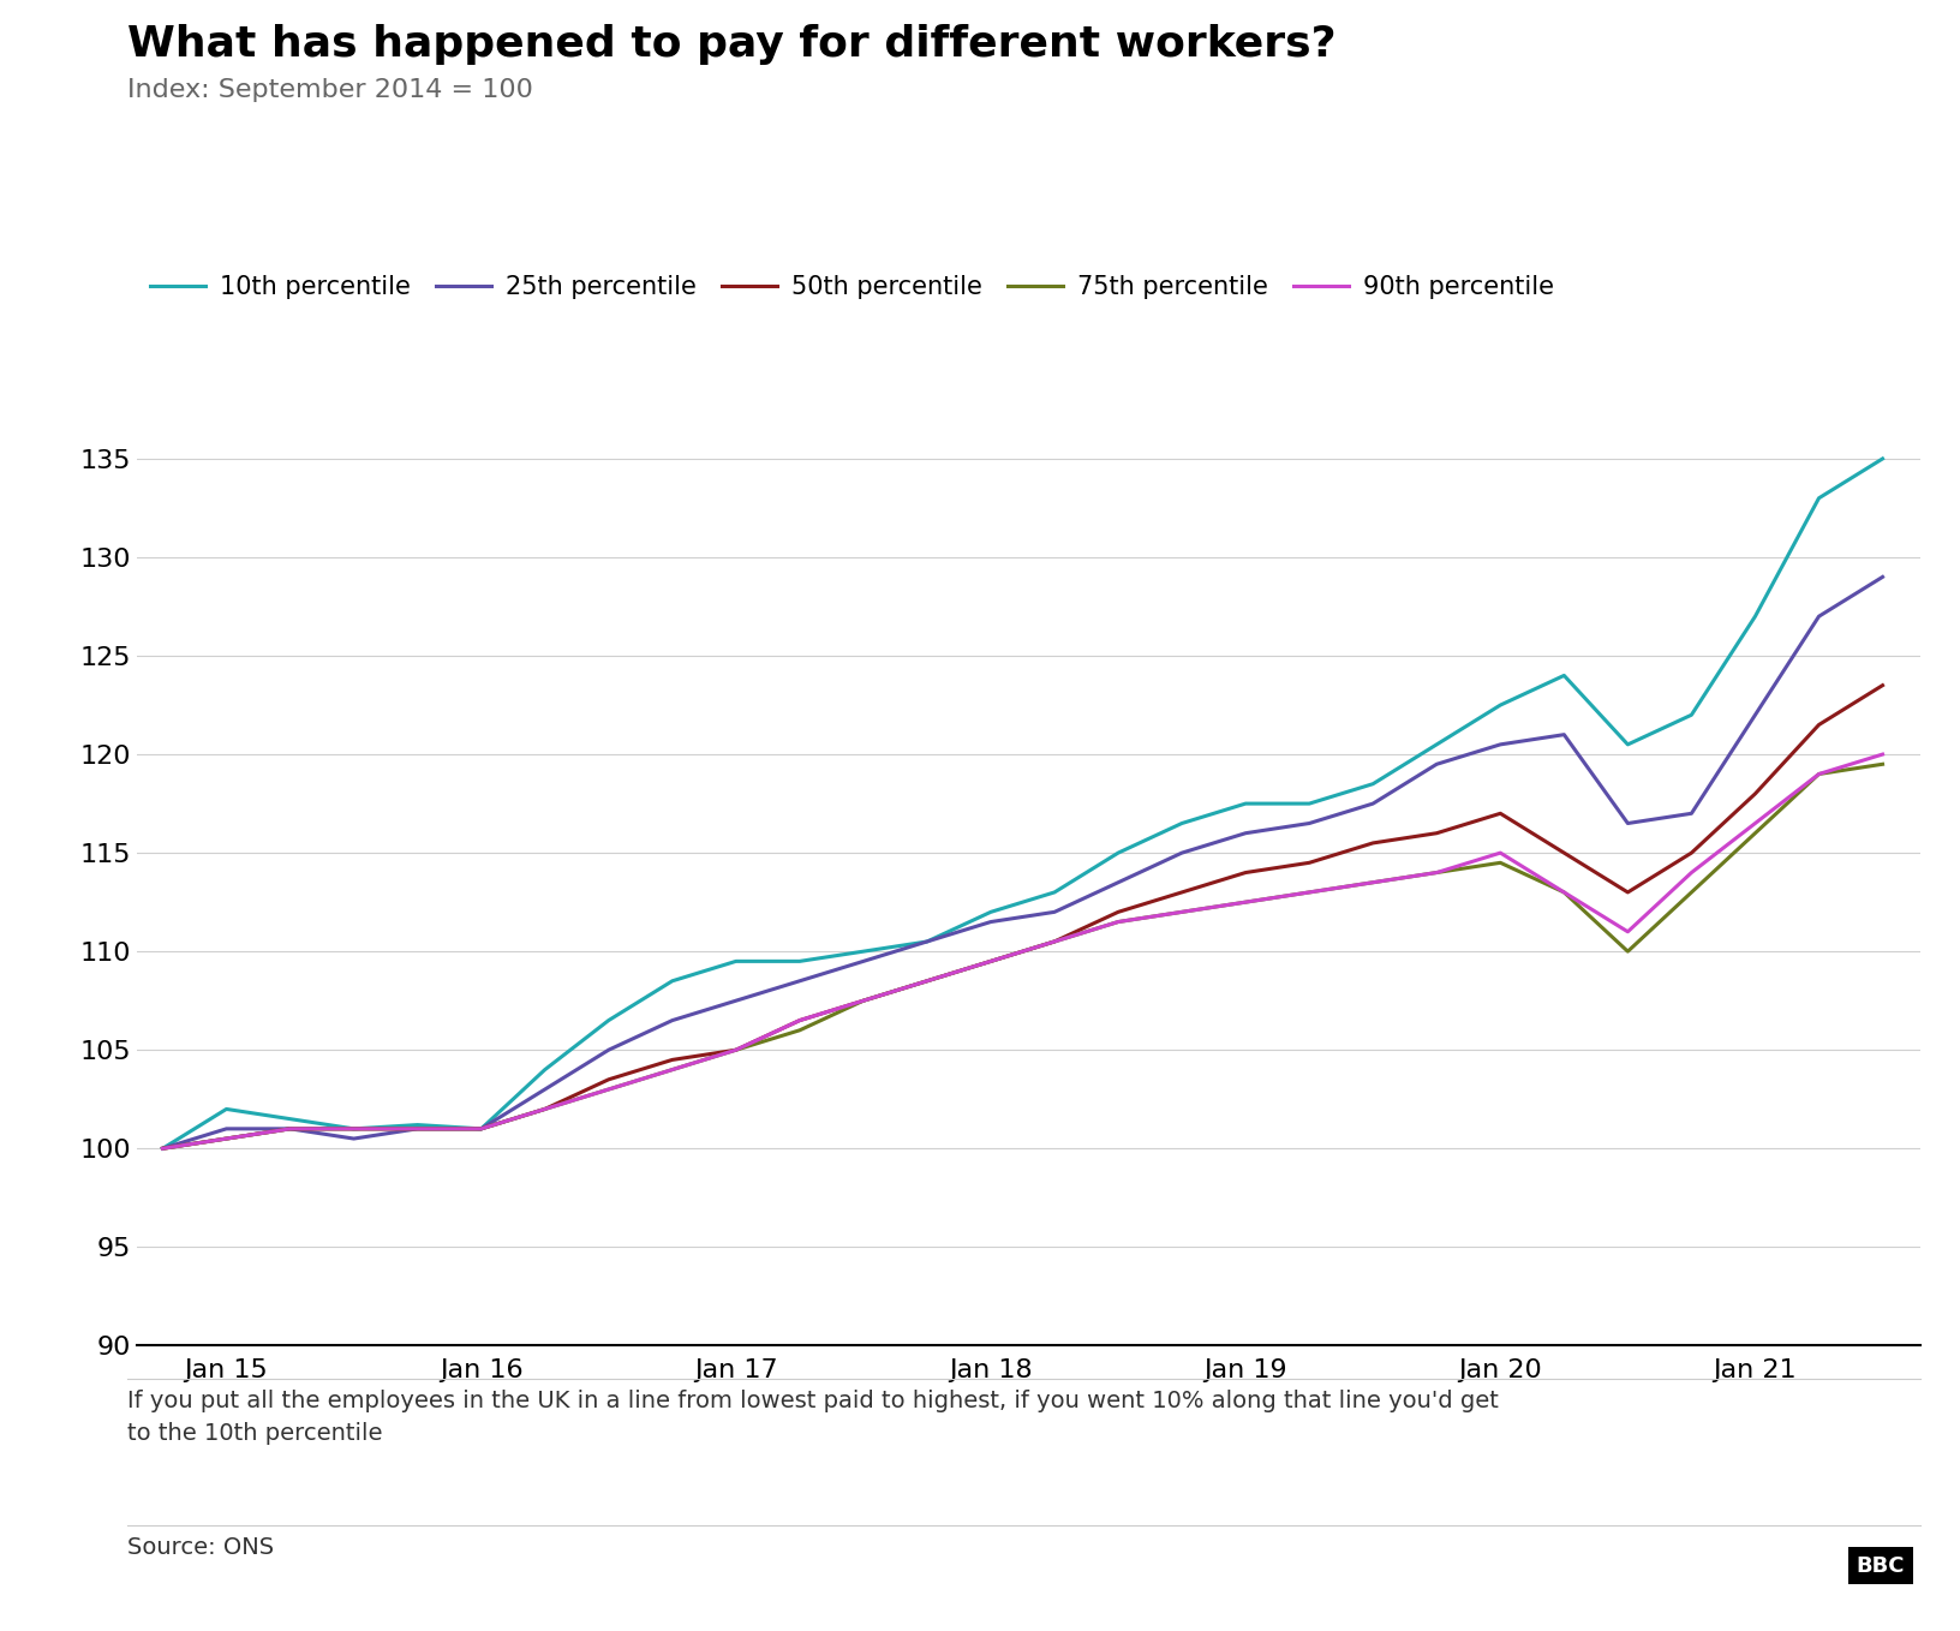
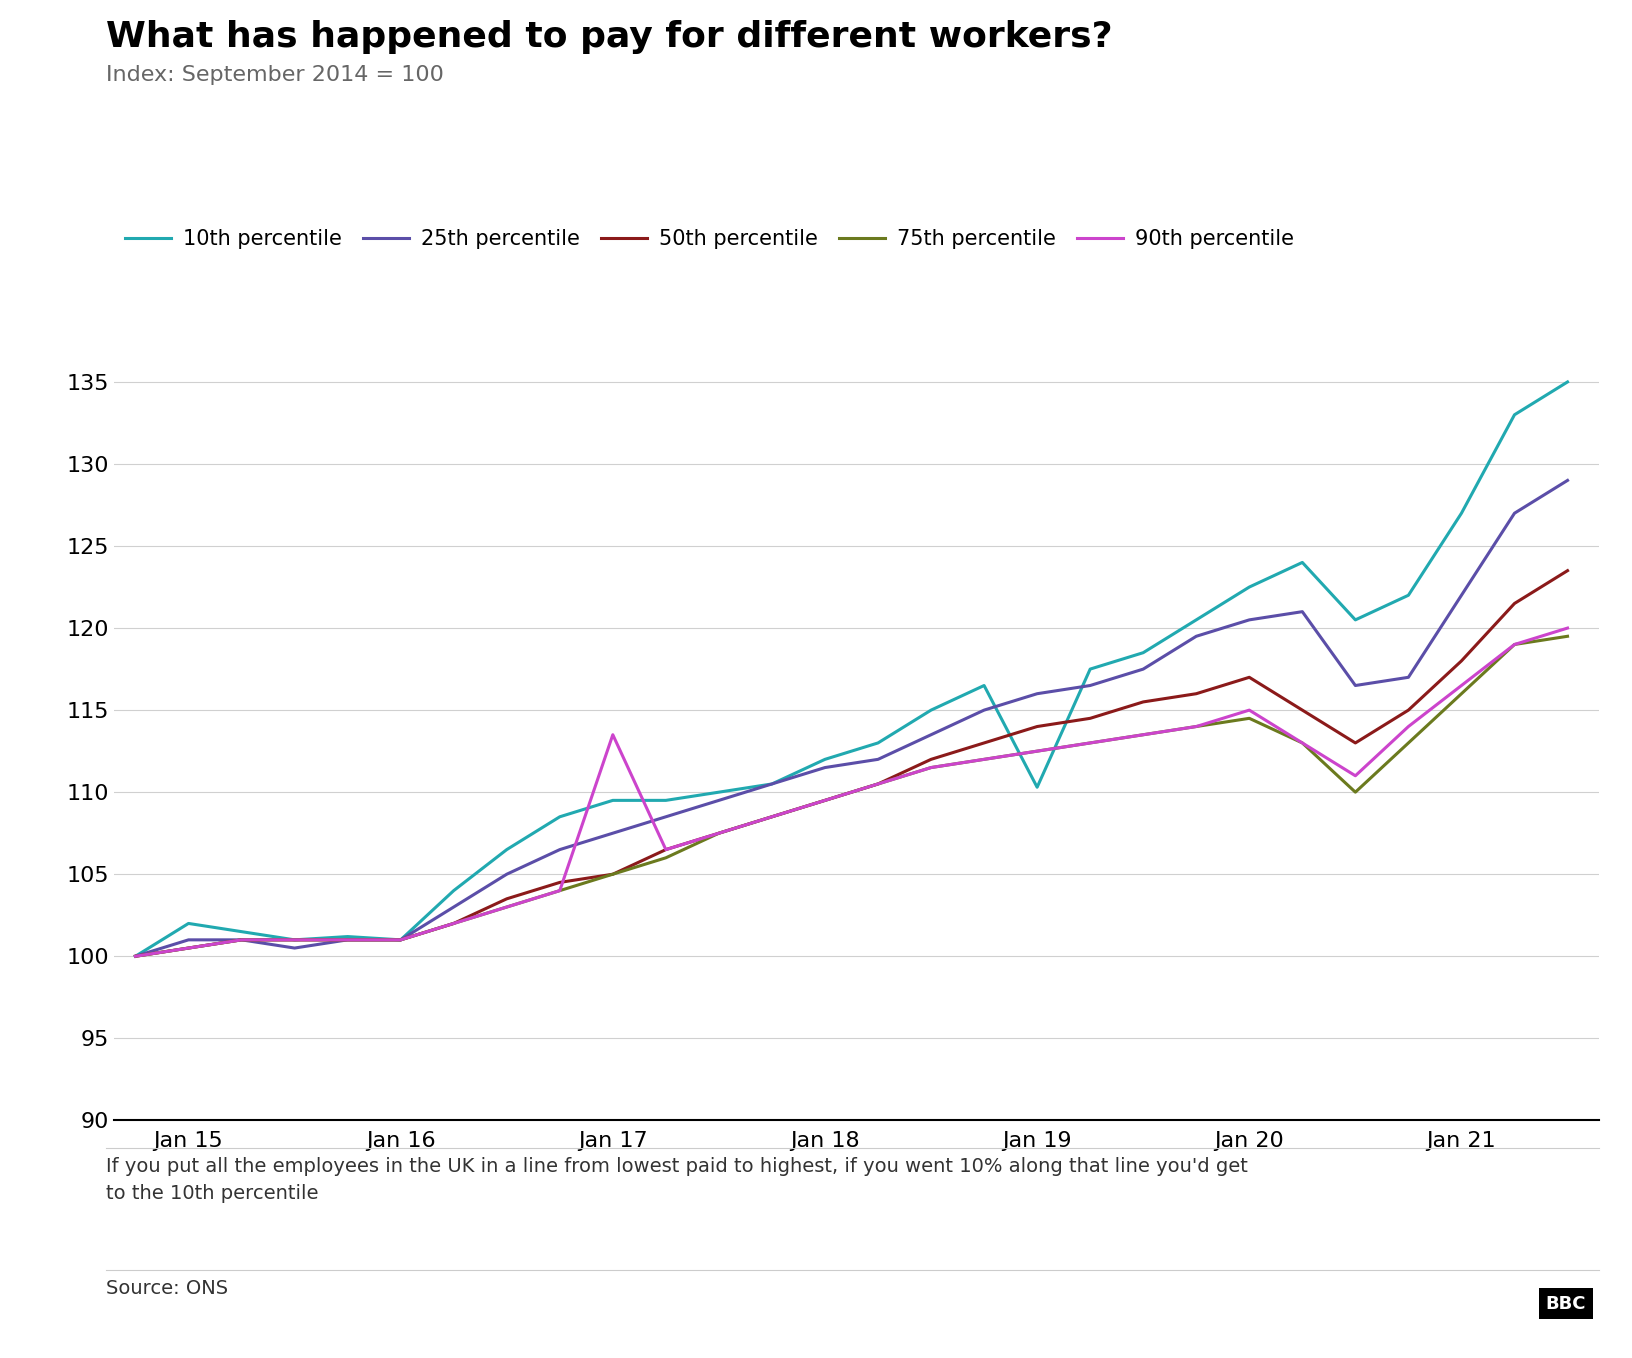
90th percentile/Jan 17: 105.0 -> 113.5
10th percentile/Jan 19: 117.5 -> 110.3
